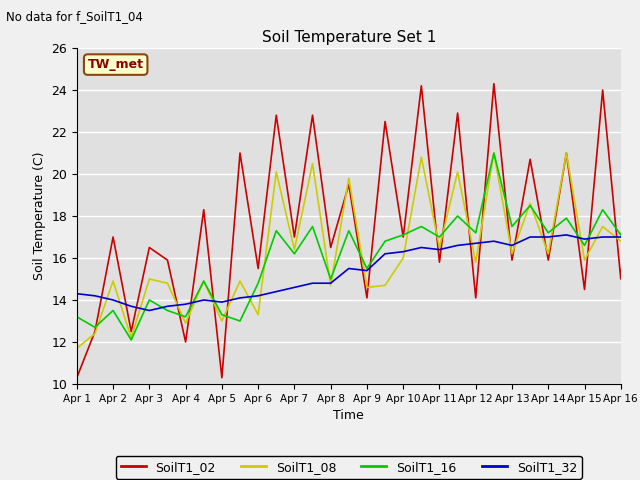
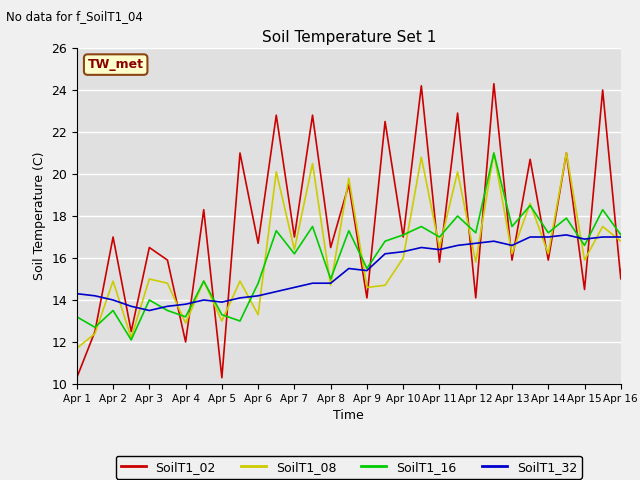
SoilT1_02/Apr 6: 15.5 -> 16.7
